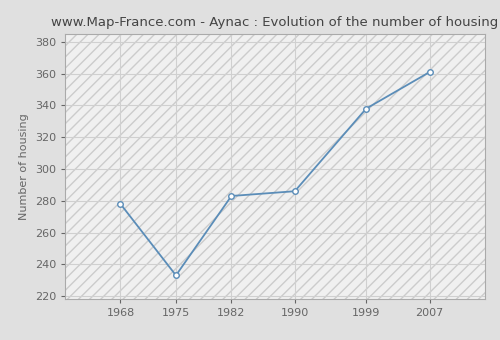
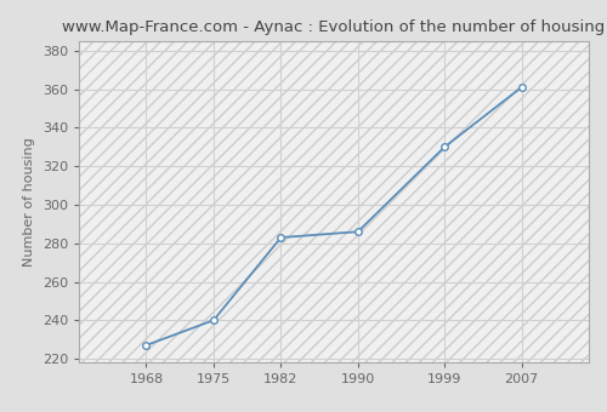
1968: 278 -> 227
1975: 233 -> 240
1999: 338 -> 330
